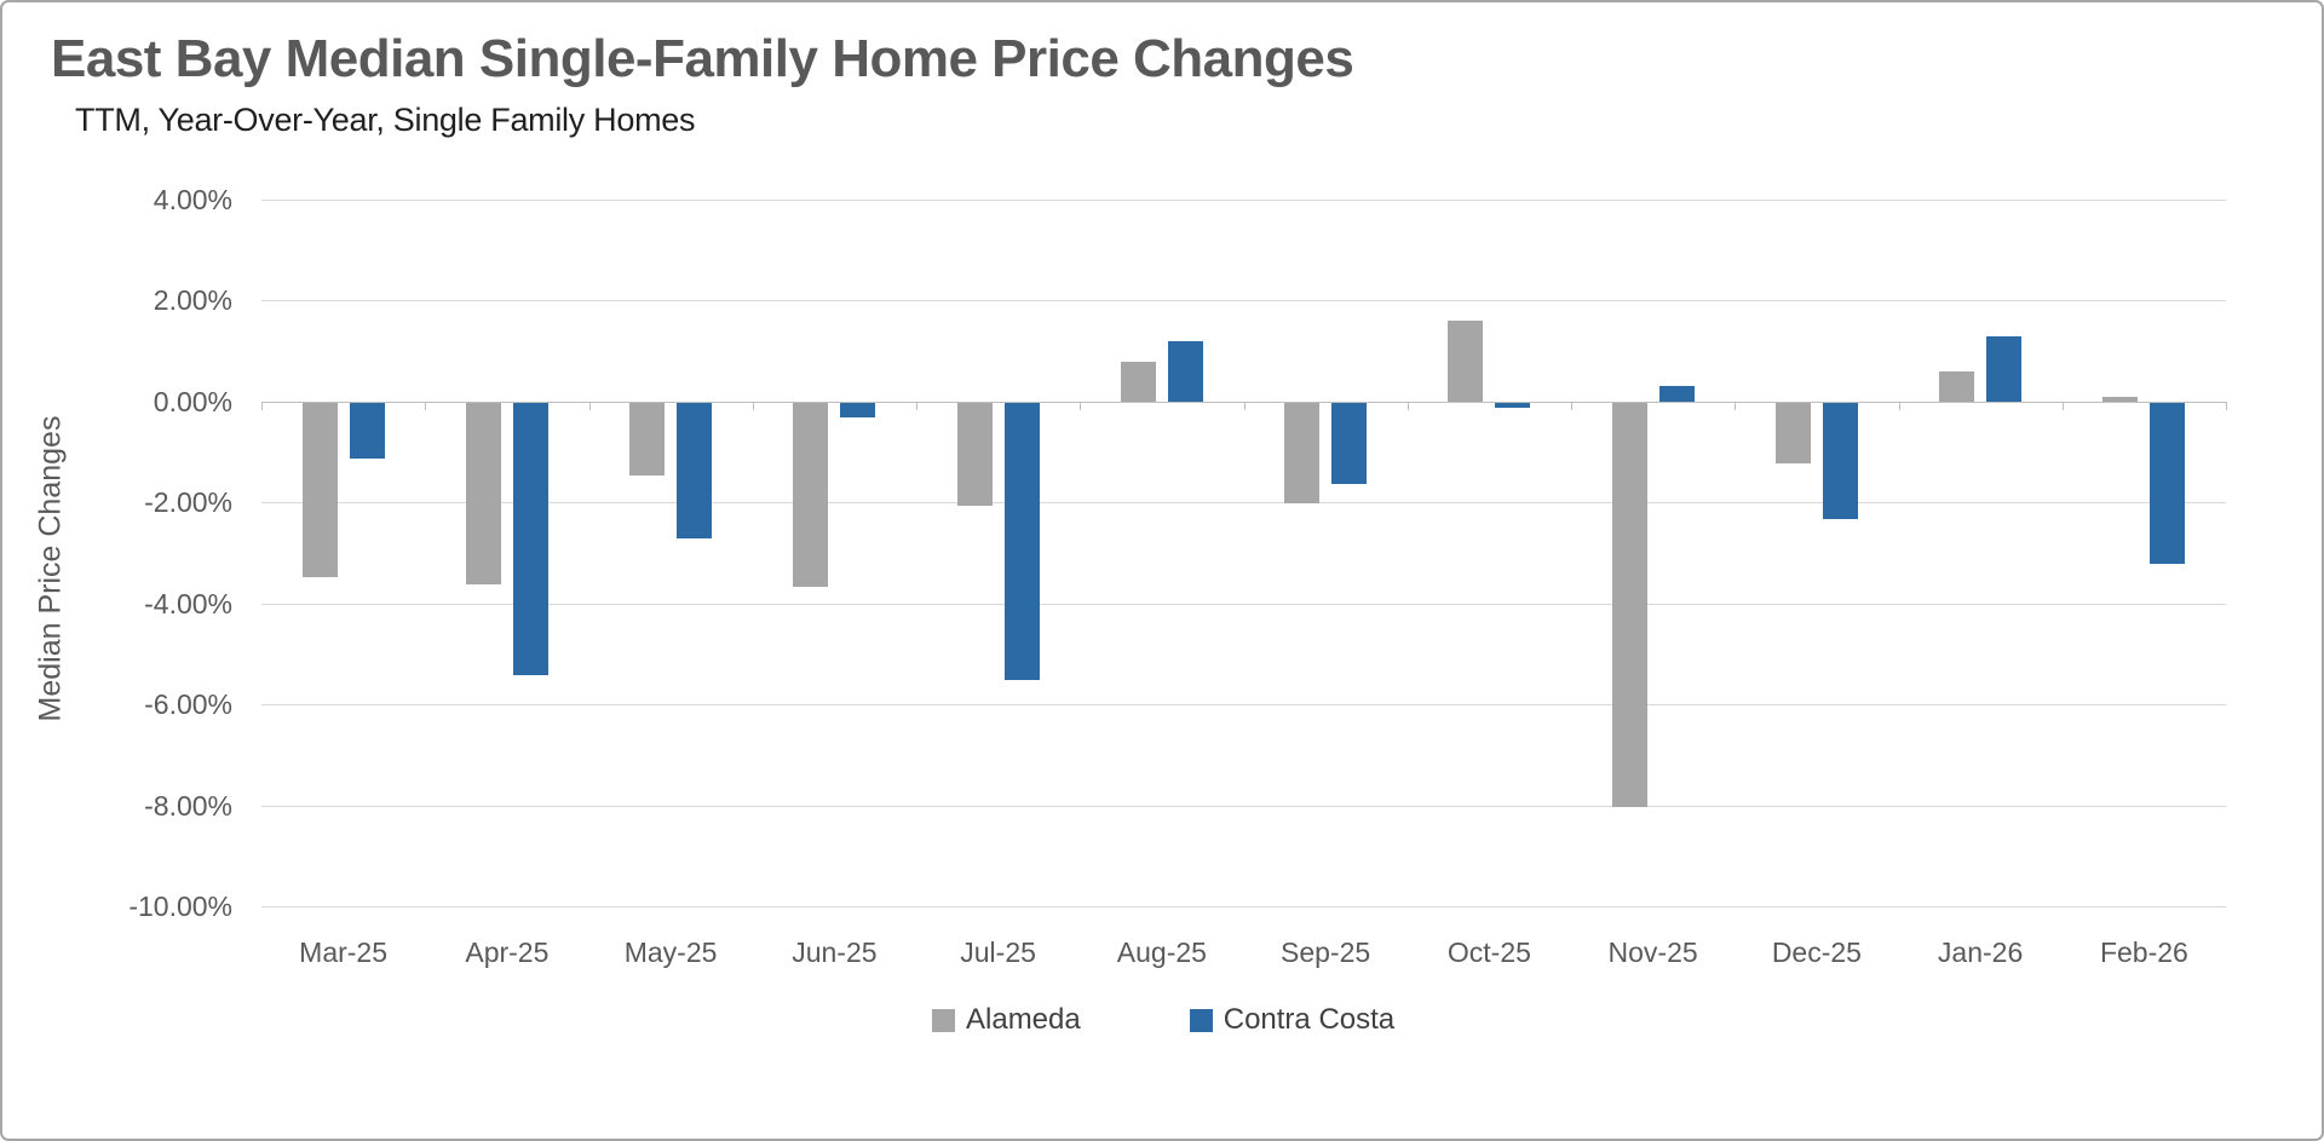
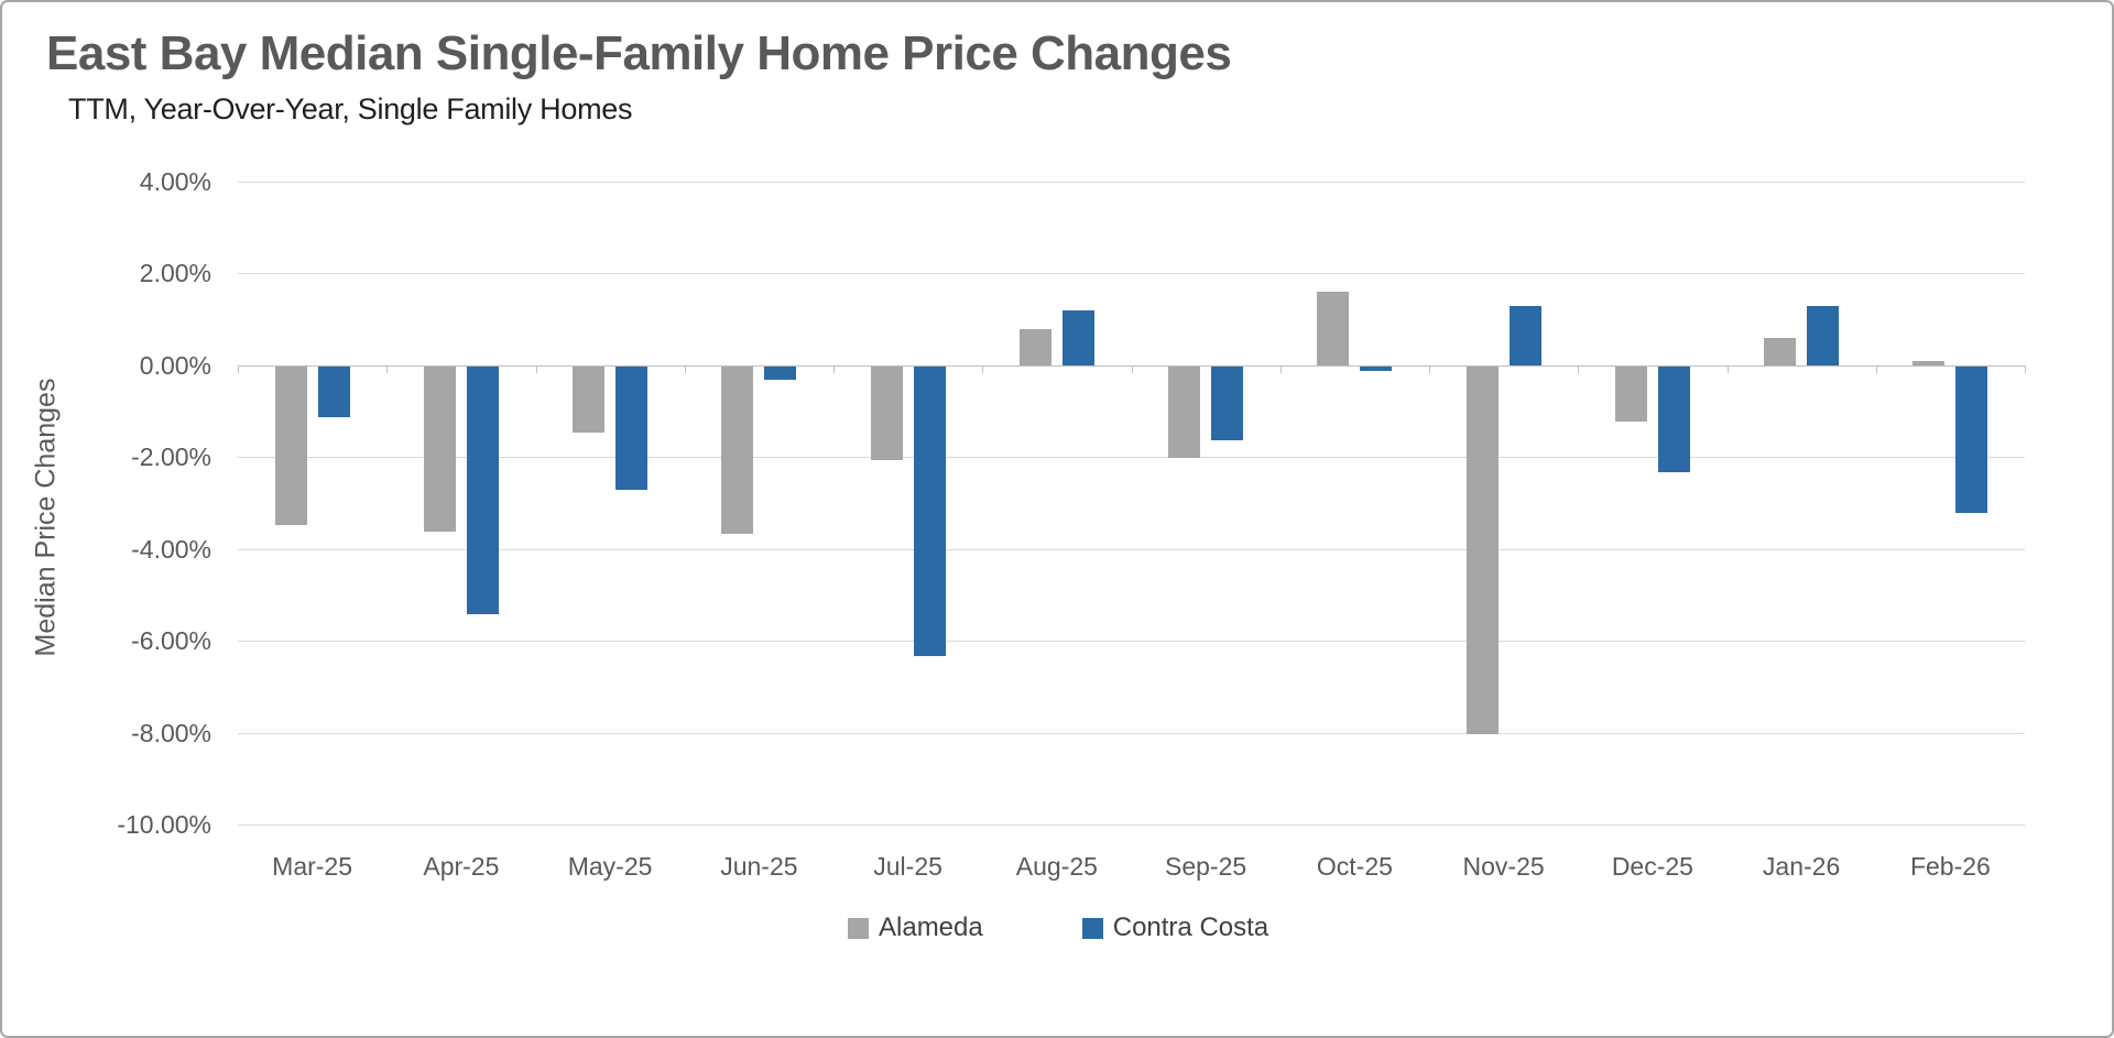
Contra Costa/Jul-25: -5.5% -> -6.3%
Contra Costa/Nov-25: 0.3% -> 1.3%
